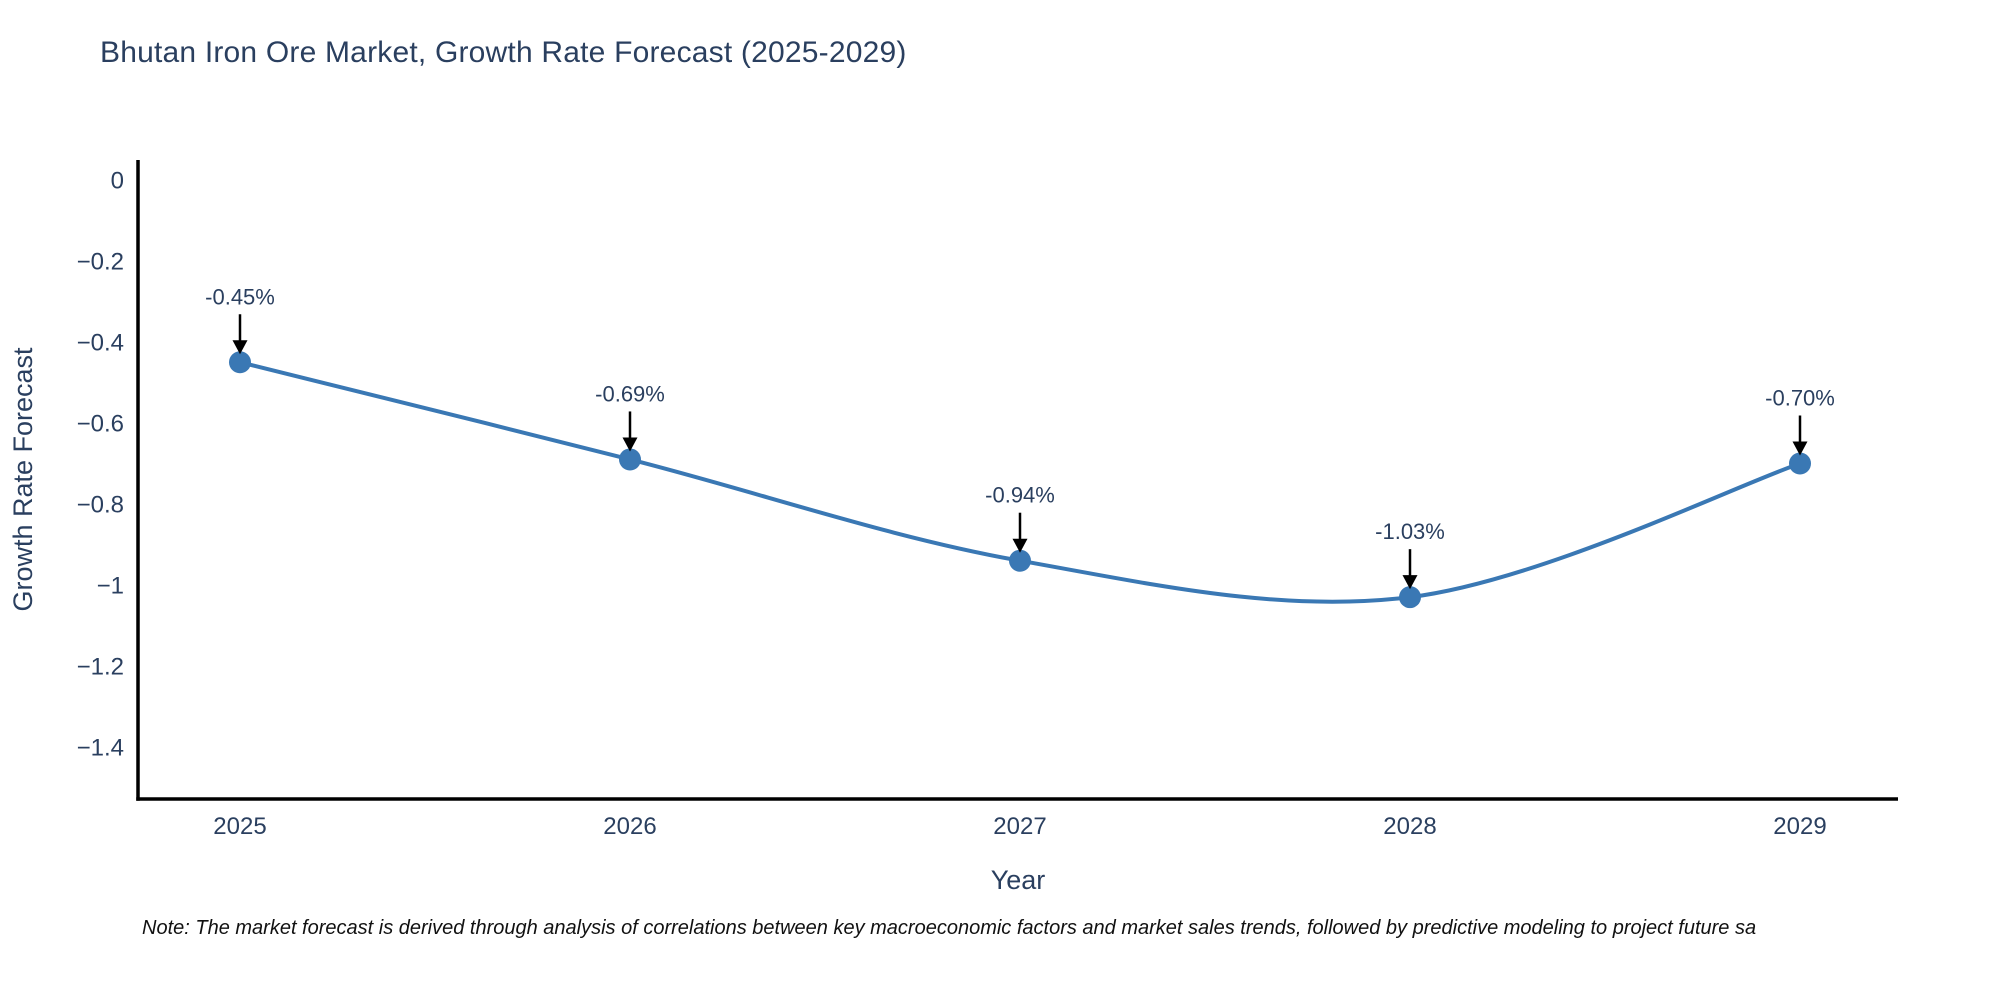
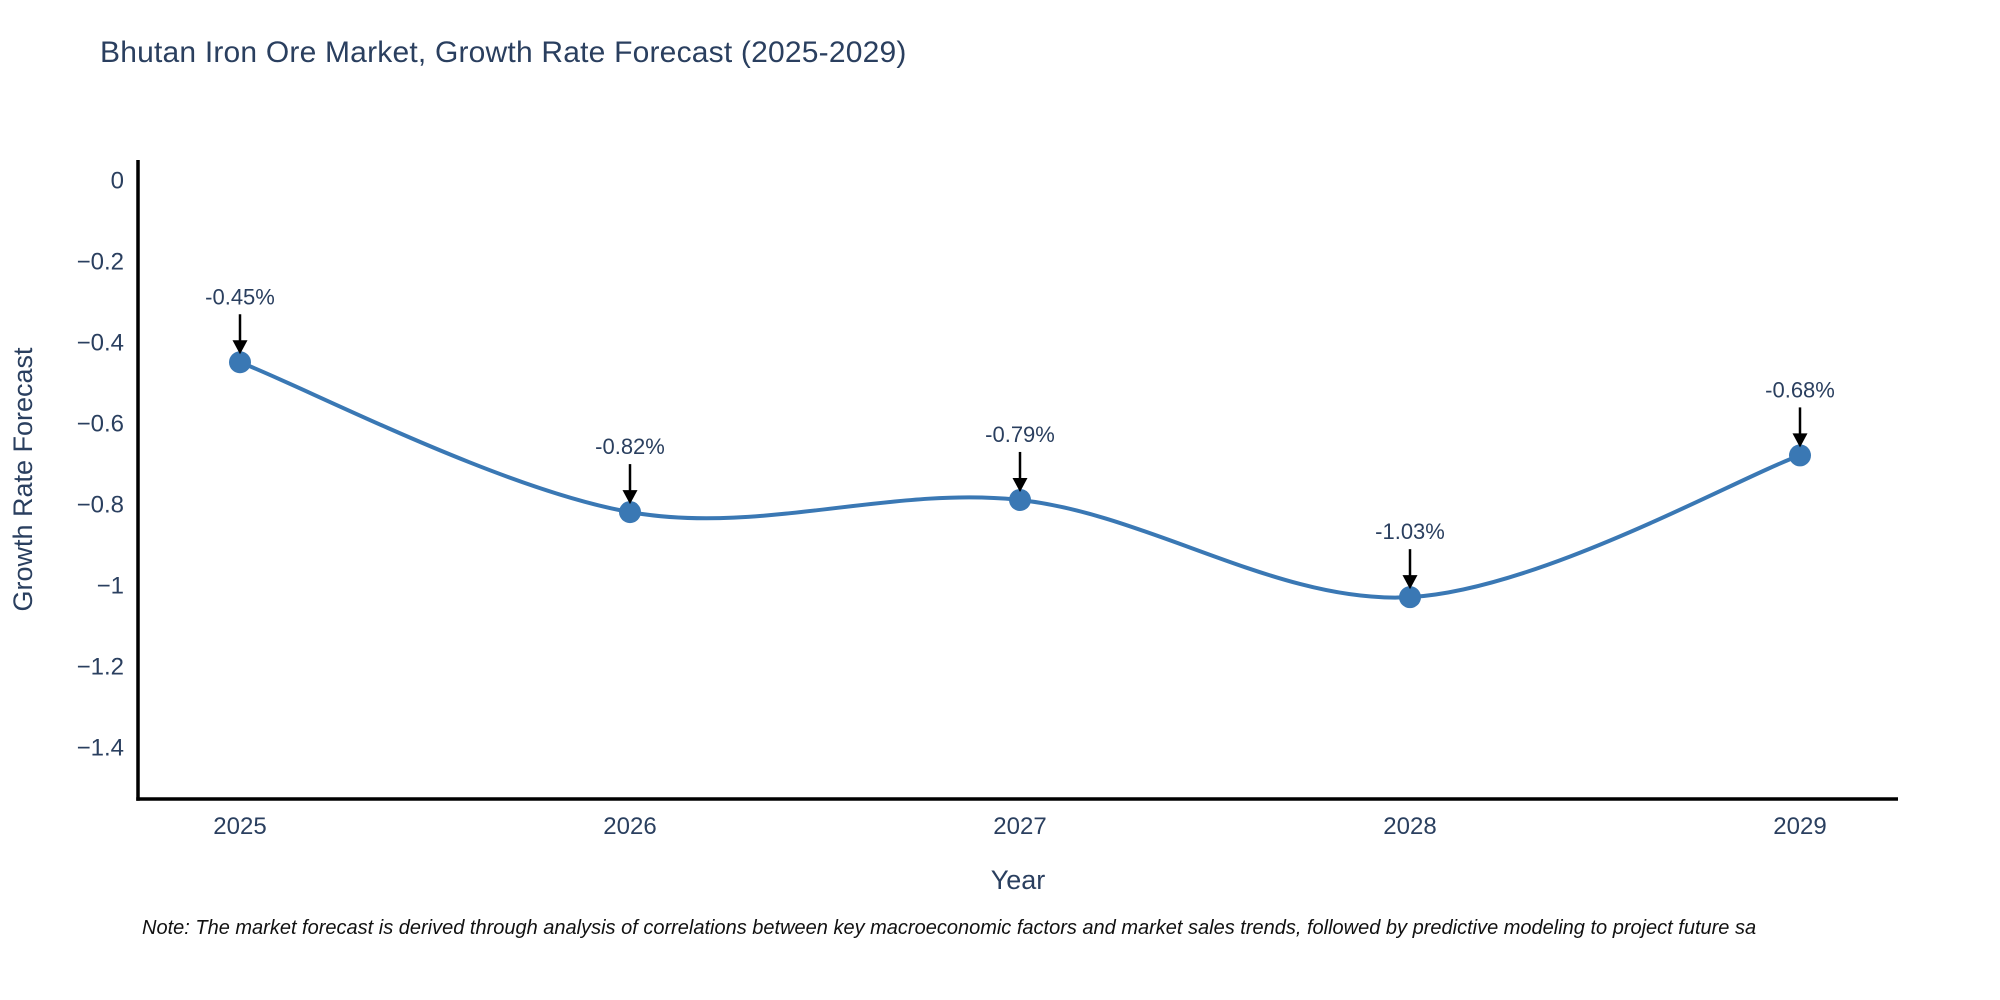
2026: -0.69% -> -0.82%
2027: -0.94% -> -0.79%
2029: -0.70% -> -0.68%
